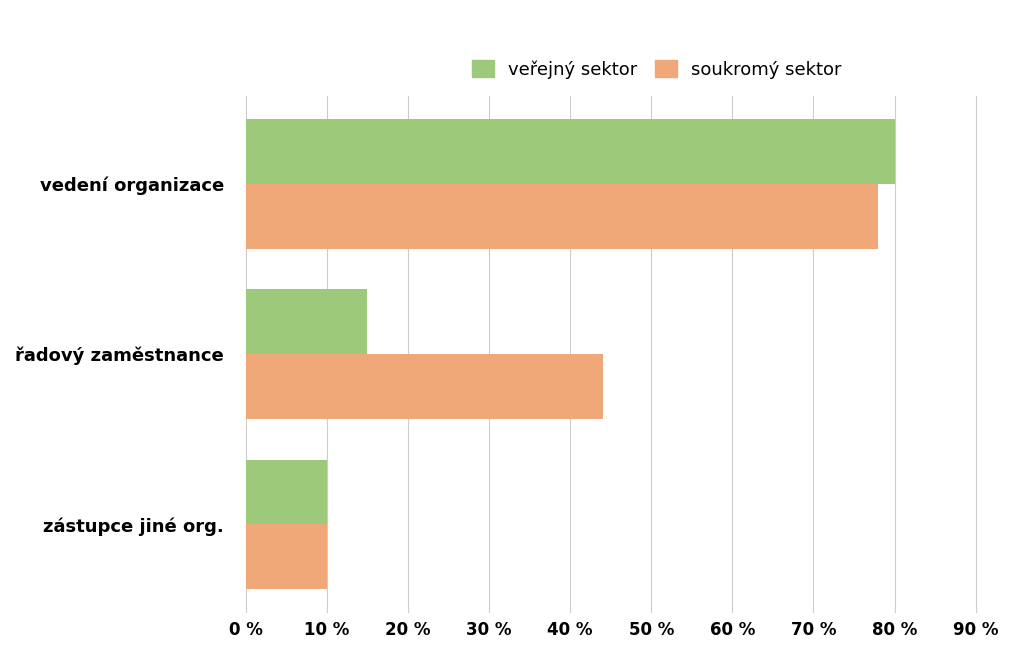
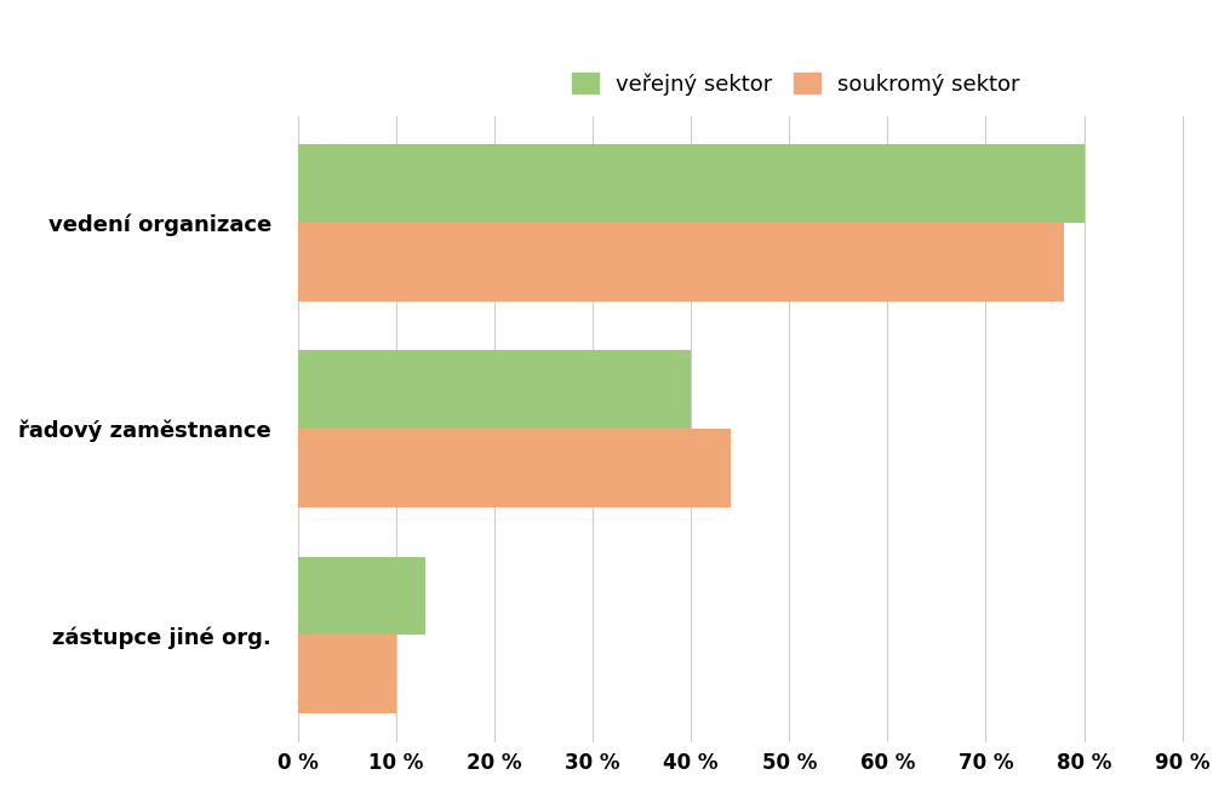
veřejný sektor/řadový zaměstnance: 15 % -> 40 %
veřejný sektor/zástupce jiné org.: 10 % -> 13 %
